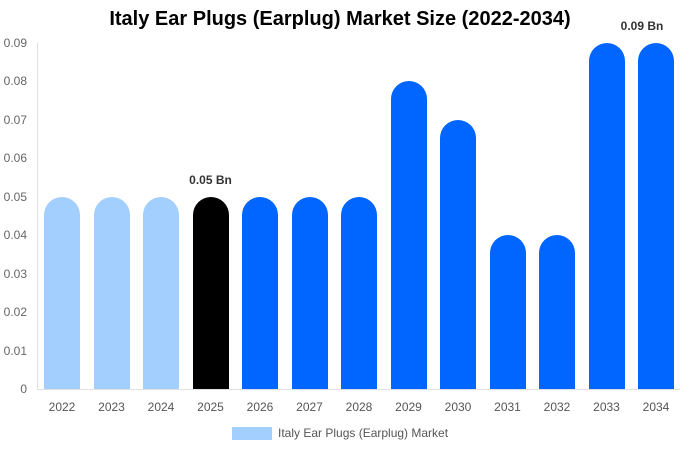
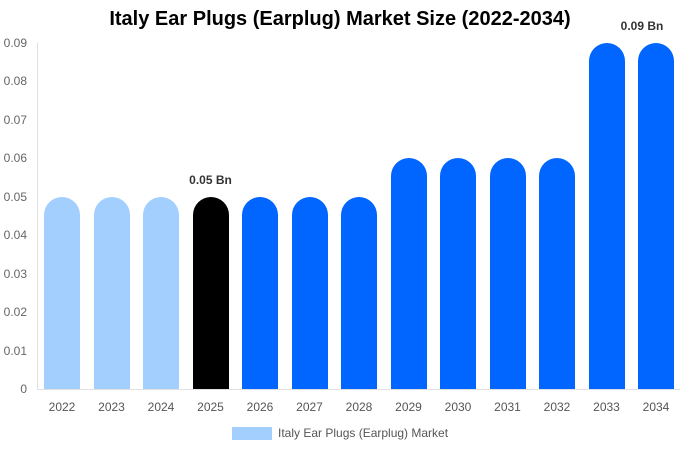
2029: 0.08 -> 0.06
2030: 0.07 -> 0.06
2031: 0.04 -> 0.06
2032: 0.04 -> 0.06
